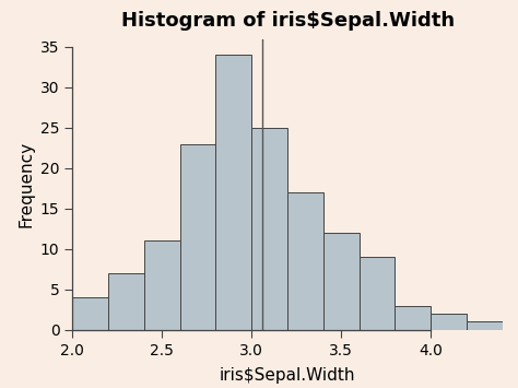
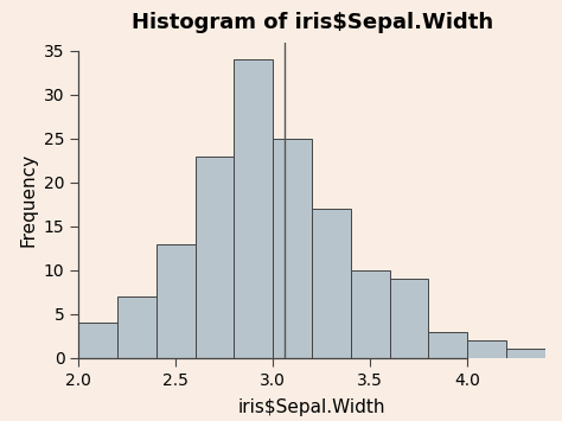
2.5: 11 -> 13
3.5: 12 -> 10
